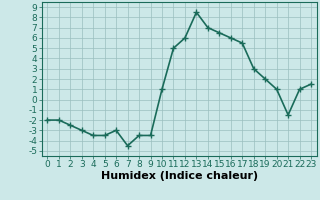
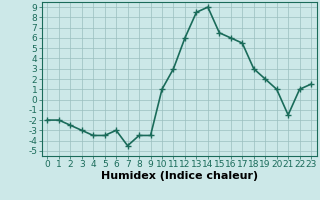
11: 5.0 -> 3.0
14: 7.0 -> 9.0
